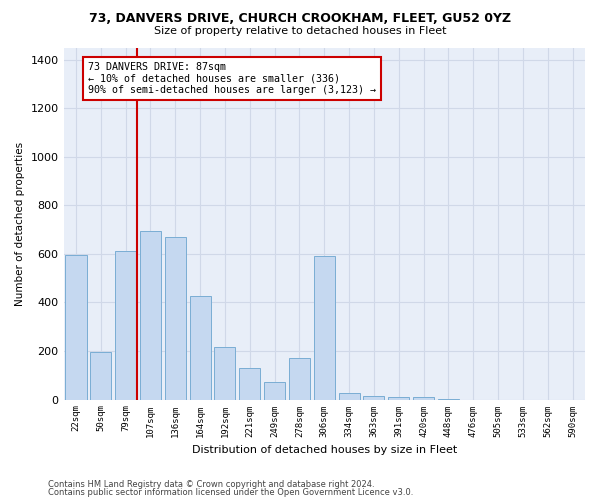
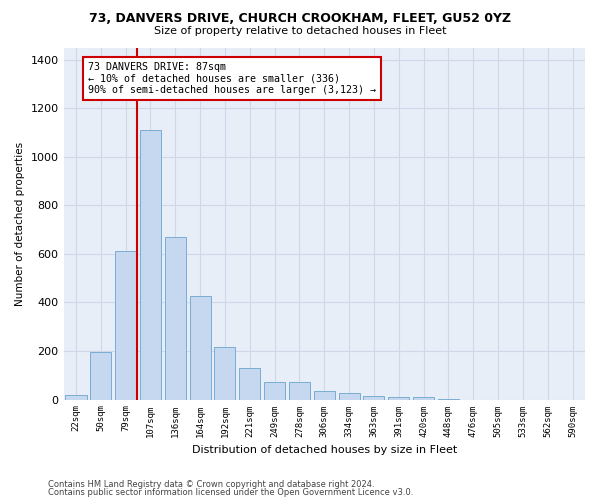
22sqm: 595 -> 20
107sqm: 695 -> 1110
278sqm: 170 -> 72
306sqm: 590 -> 35
